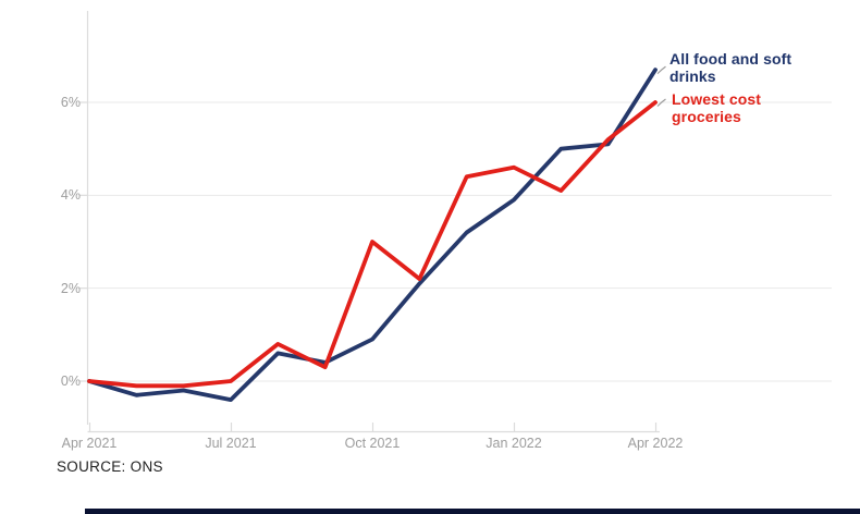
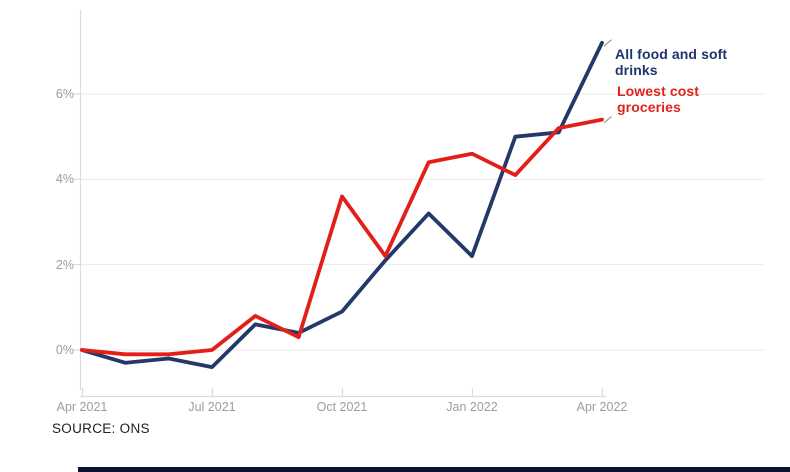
Lowest cost groceries/Oct 2021: 3.0% -> 3.6%
All food and soft drinks/Jan 2022: 3.9% -> 2.2%
All food and soft drinks/Apr 2022: 6.7% -> 7.2%
Lowest cost groceries/Apr 2022: 6.0% -> 5.4%
